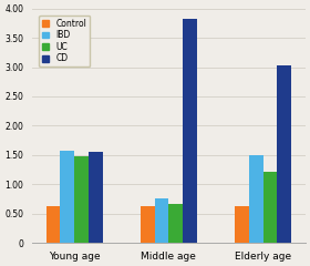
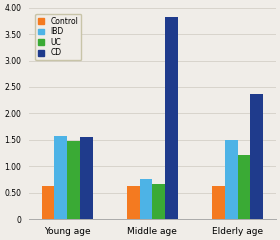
CD/Elderly age: 3.02 -> 2.36
